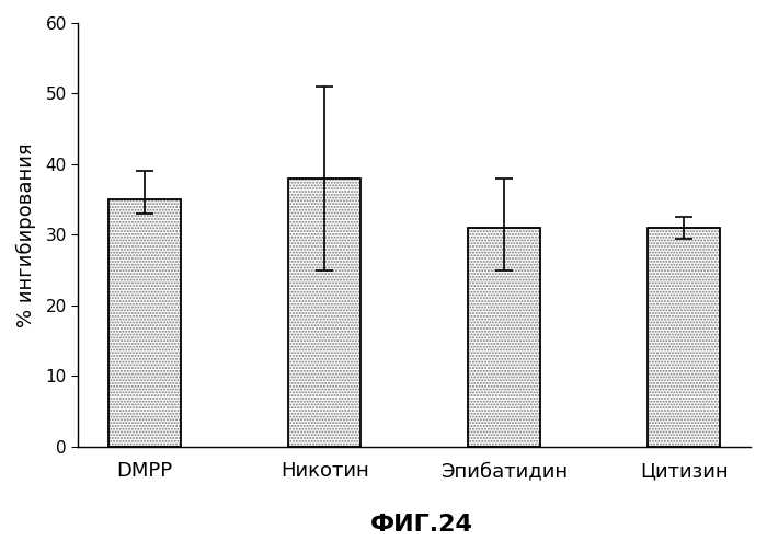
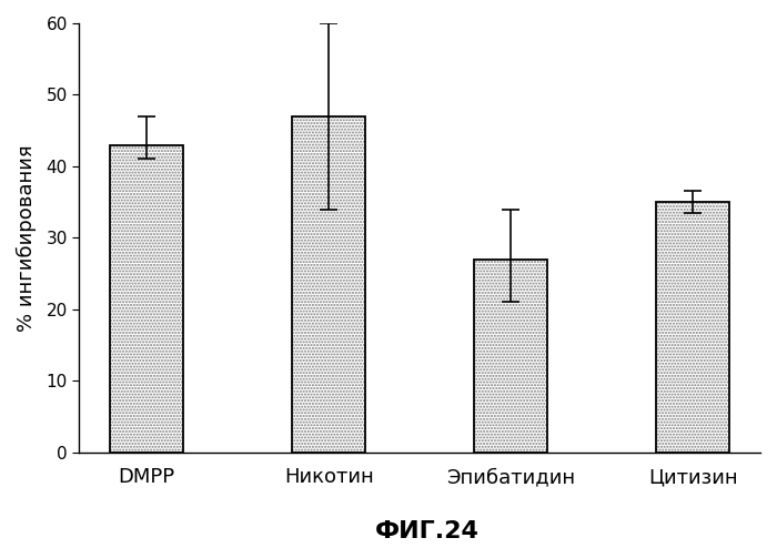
DMPP: 35 -> 43
Никотин: 38 -> 47
Эпибатидин: 31 -> 27
Цитизин: 31 -> 35
